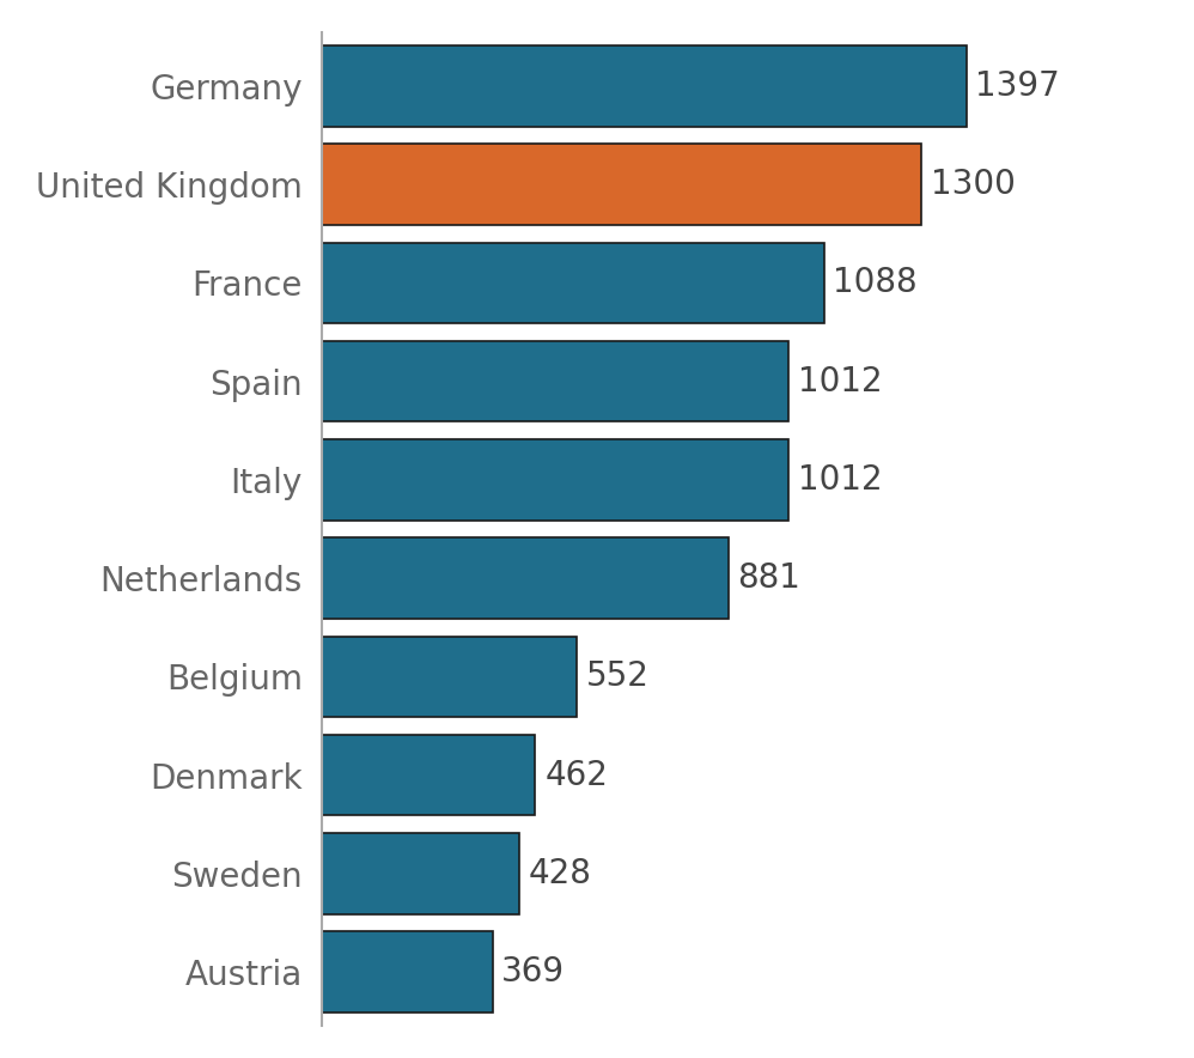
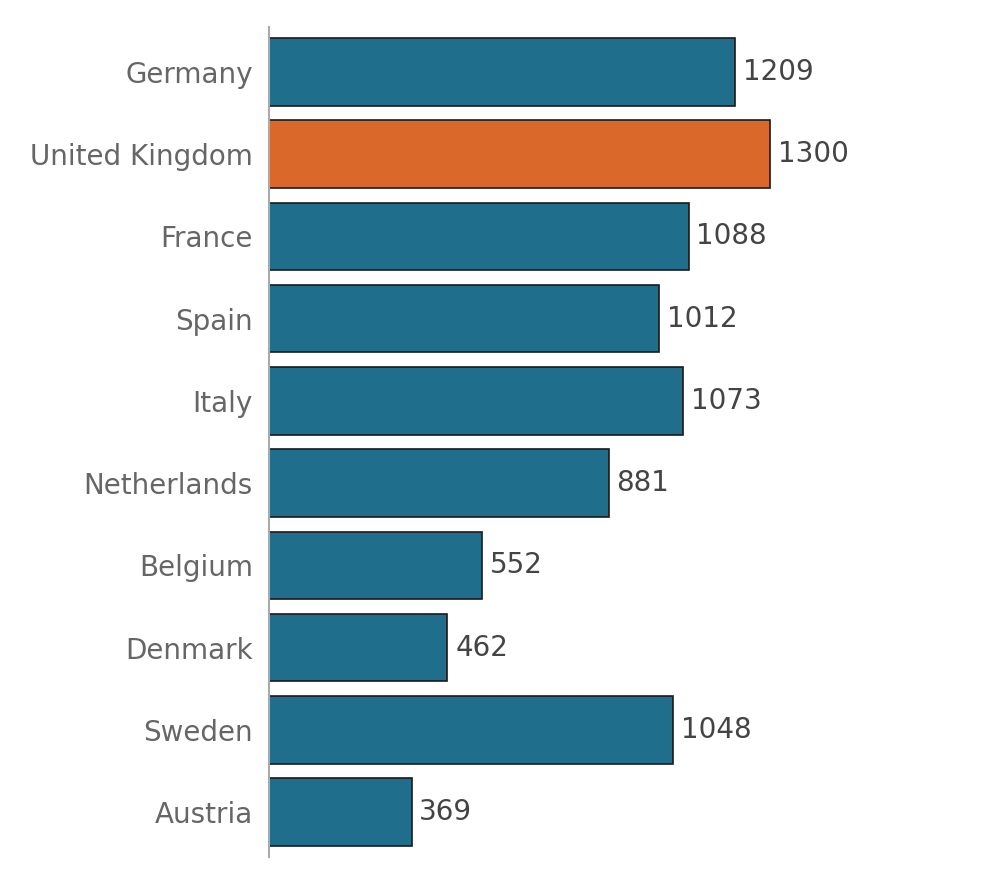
Germany: 1397 -> 1209
Italy: 1012 -> 1073
Sweden: 428 -> 1048
